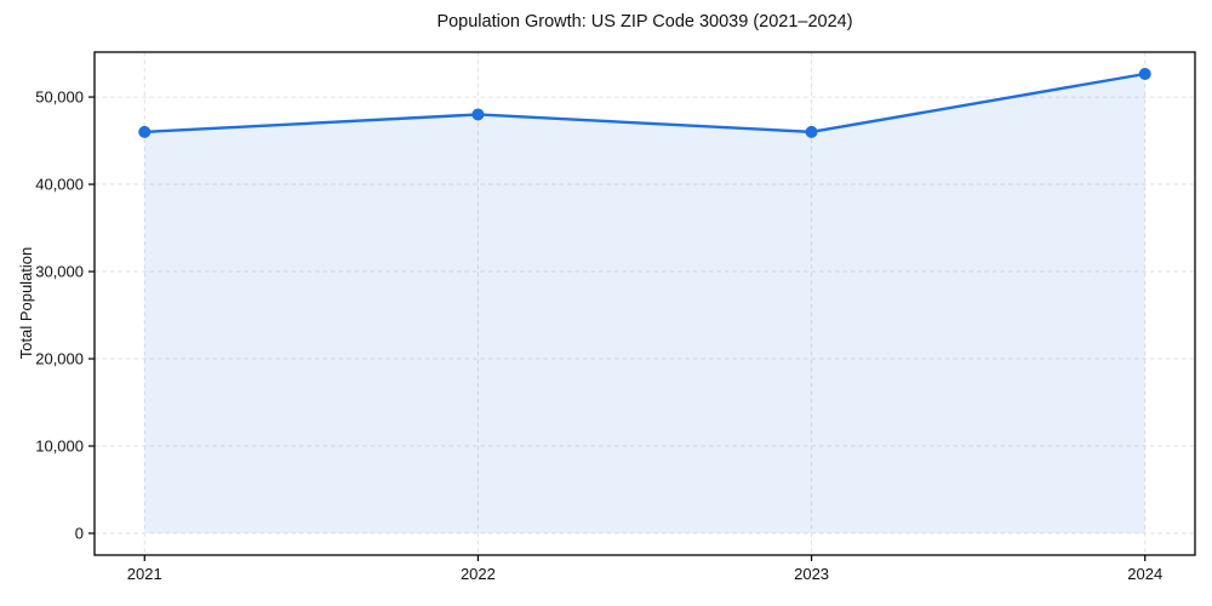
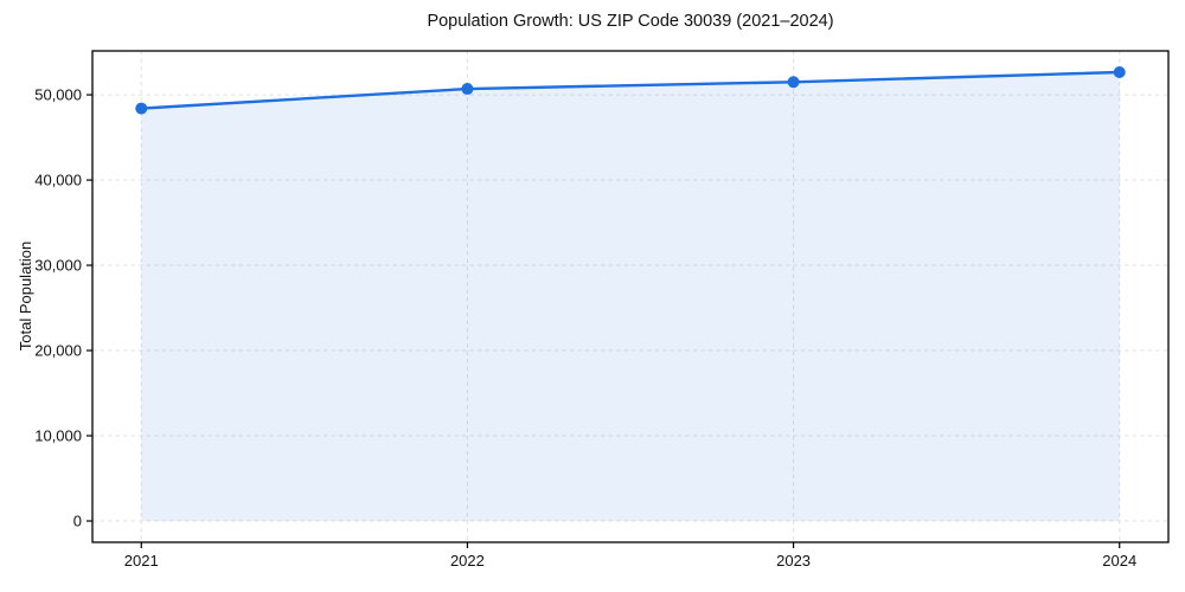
2021: 46000 -> 48000
2022: 48000 -> 51000
2023: 46000 -> 52000
